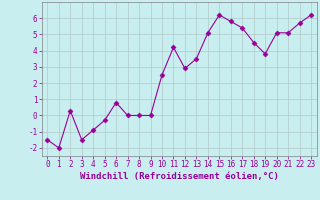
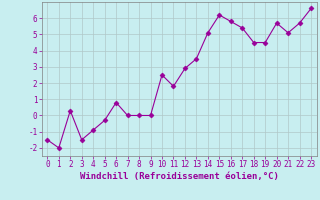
11: 4.2 -> 1.8
19: 3.8 -> 4.5
20: 5.1 -> 5.7
23: 6.2 -> 6.6
